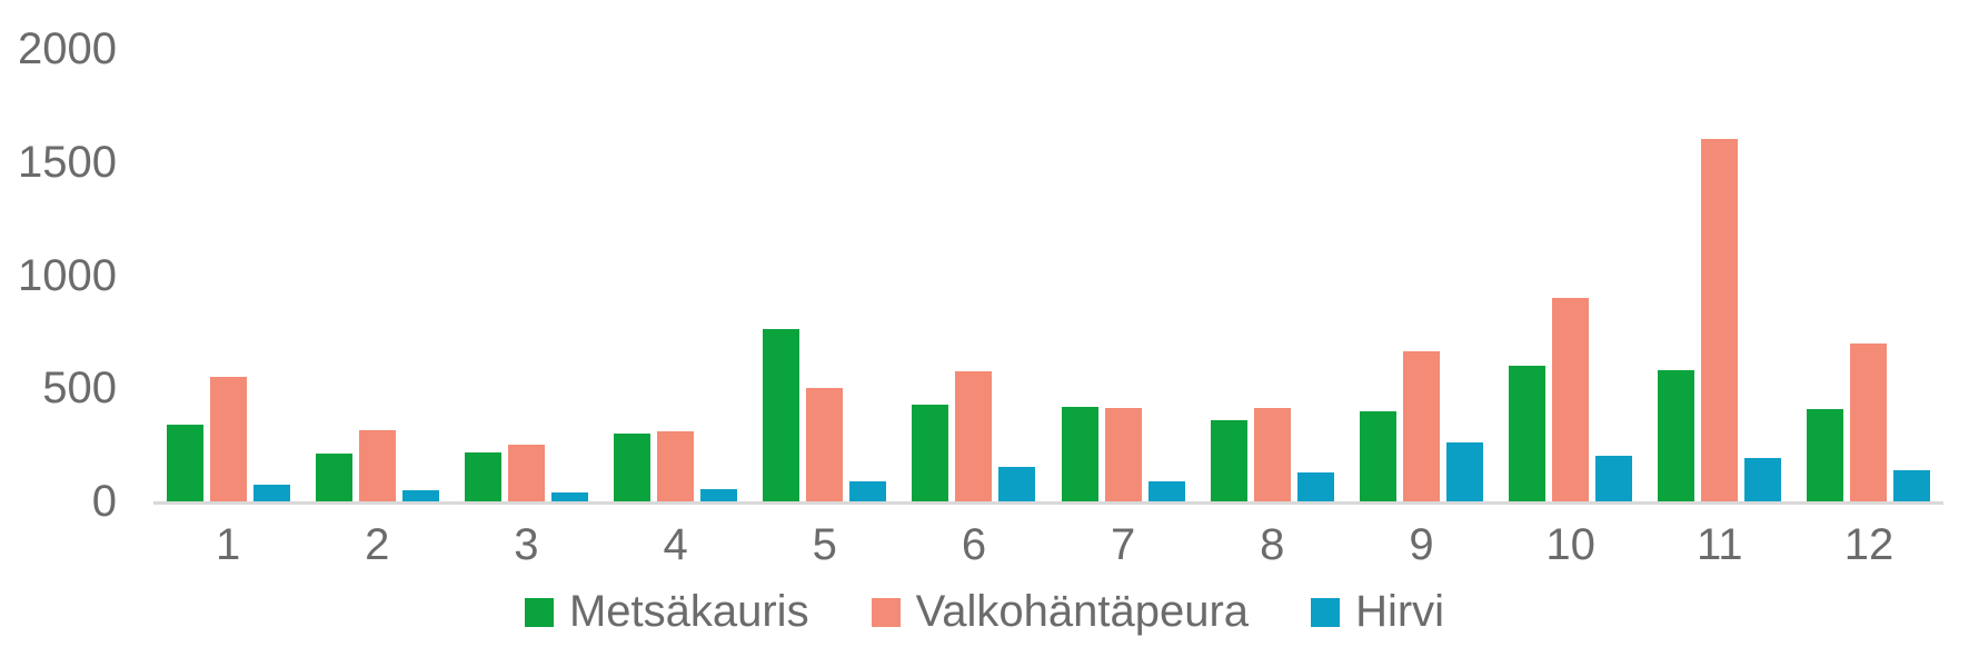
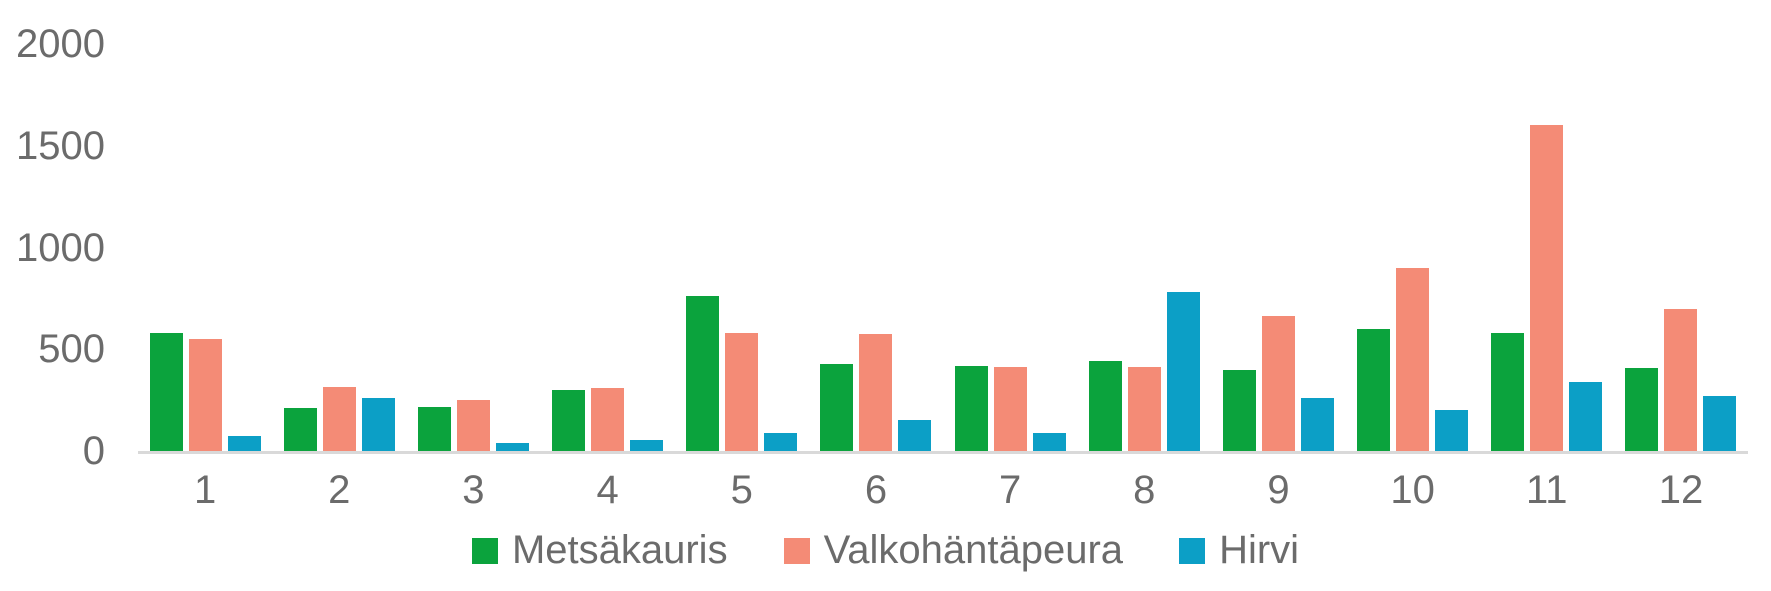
Metsäkauris/1: 340 -> 580
Hirvi/2: 50 -> 260
Valkohäntäpeura/5: 500 -> 580
Metsäkauris/8: 360 -> 440
Hirvi/8: 130 -> 780
Hirvi/11: 190 -> 340
Hirvi/12: 140 -> 270
